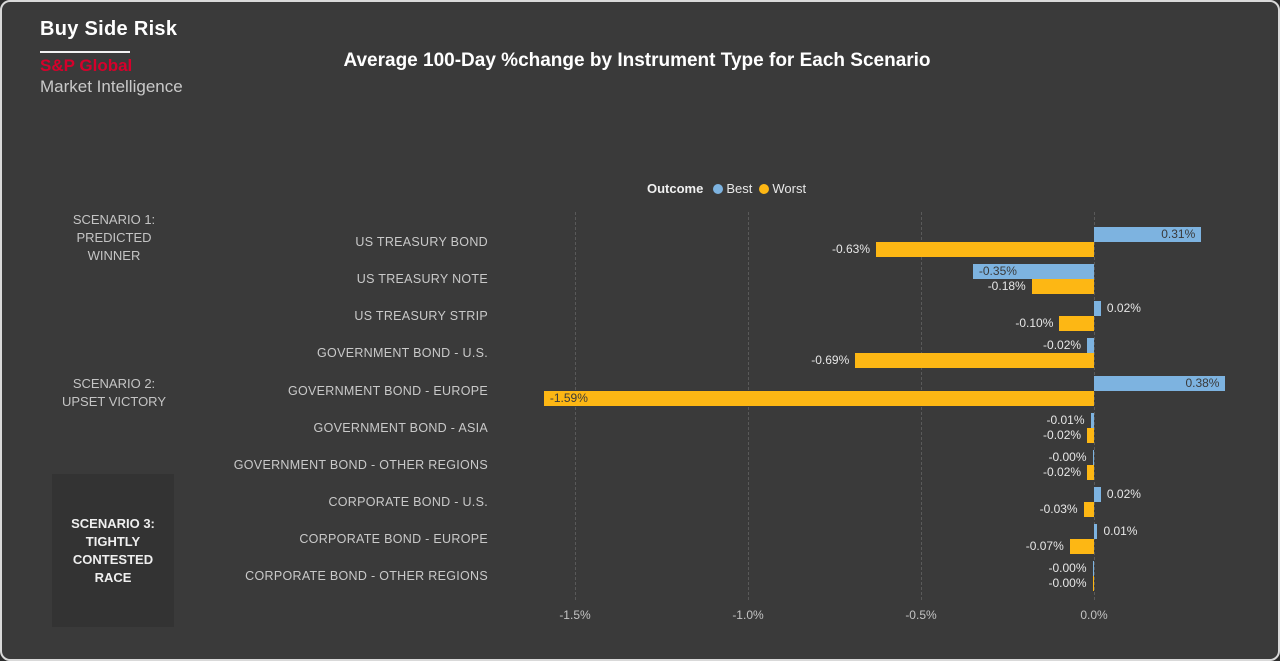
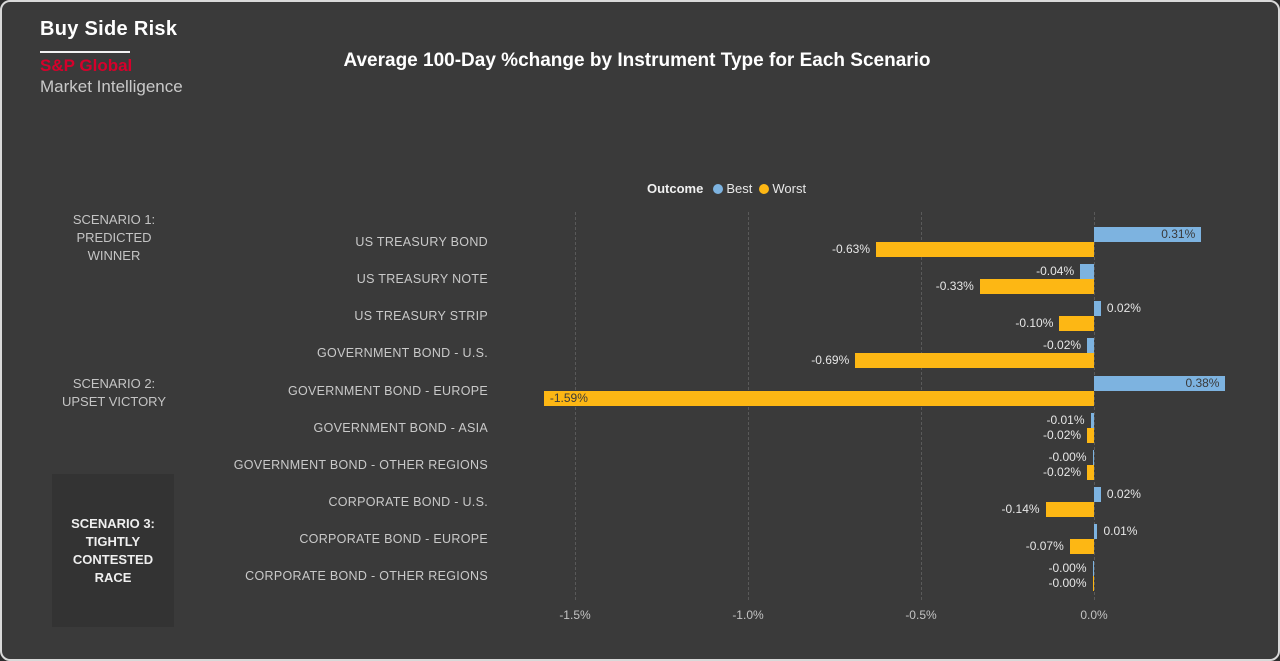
Best/US TREASURY NOTE: -0.35% -> -0.04%
Worst/US TREASURY NOTE: -0.18% -> -0.33%
Worst/CORPORATE BOND - U.S.: -0.03% -> -0.14%
